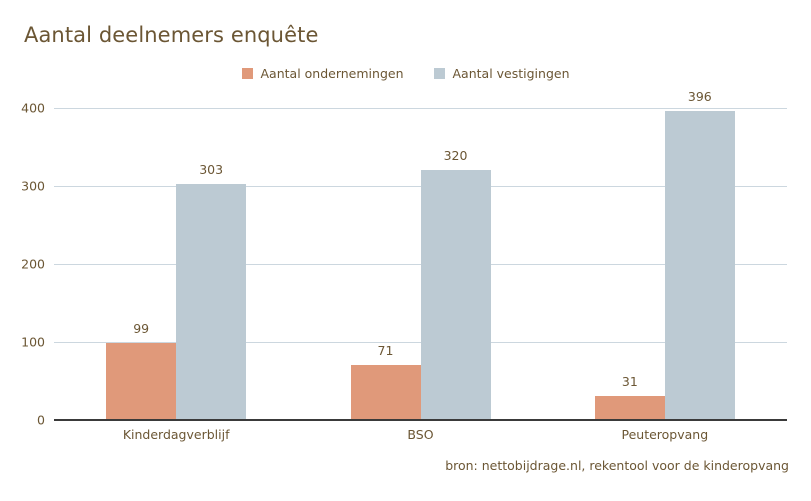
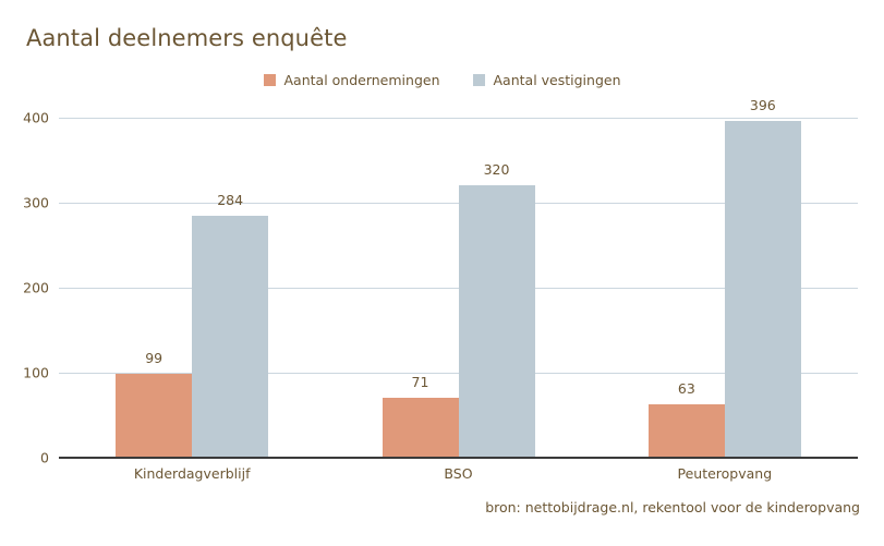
Aantal vestigingen/Kinderdagverblijf: 303 -> 284
Aantal ondernemingen/Peuteropvang: 31 -> 63
